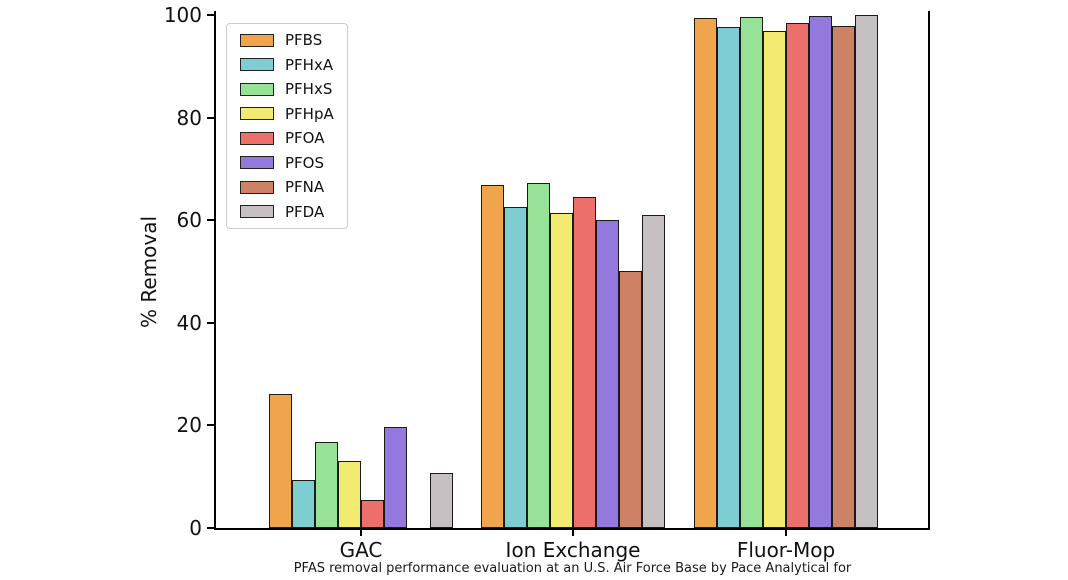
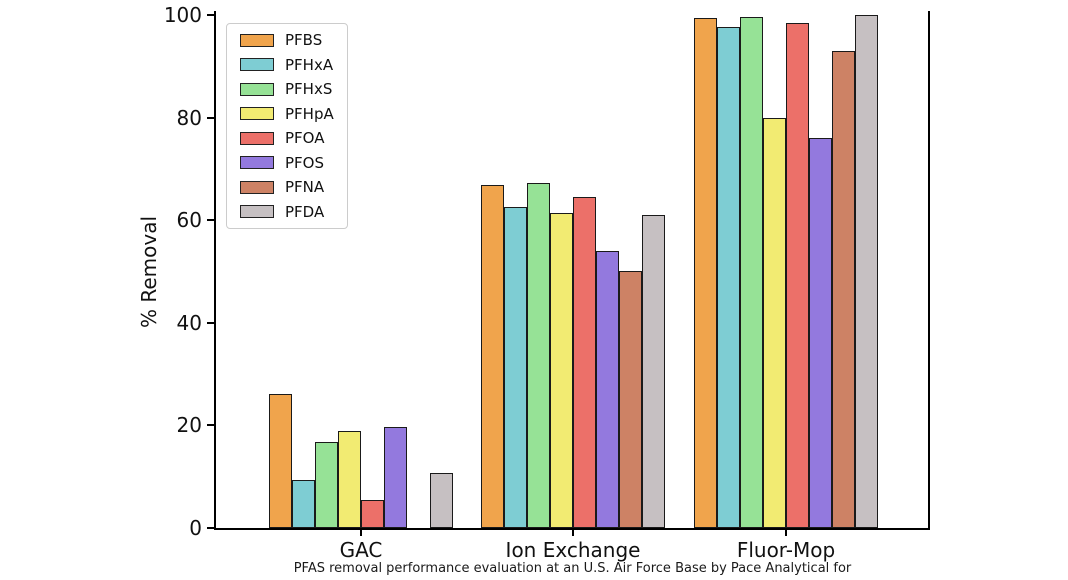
PFHpA/GAC: 13 -> 19
PFOS/Ion Exchange: 60 -> 54
PFHpA/Fluor-Mop: 97 -> 80
PFOS/Fluor-Mop: 100 -> 76
PFNA/Fluor-Mop: 98 -> 93
